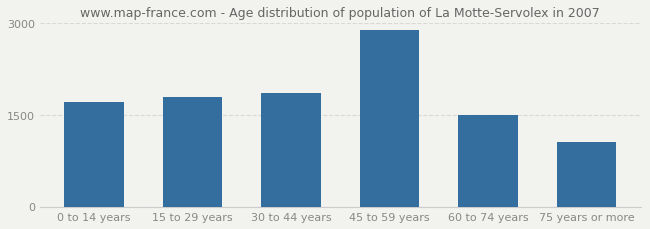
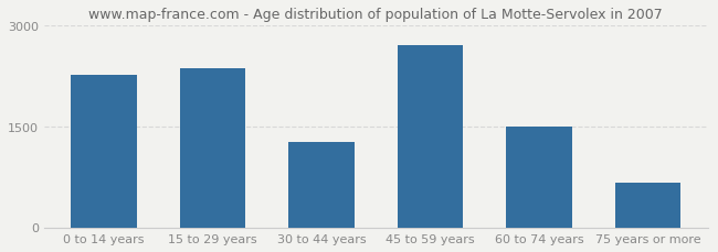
0 to 14 years: 1700 -> 2260
15 to 29 years: 1790 -> 2360
30 to 44 years: 1850 -> 1260
45 to 59 years: 2890 -> 2700
75 years or more: 1050 -> 660
